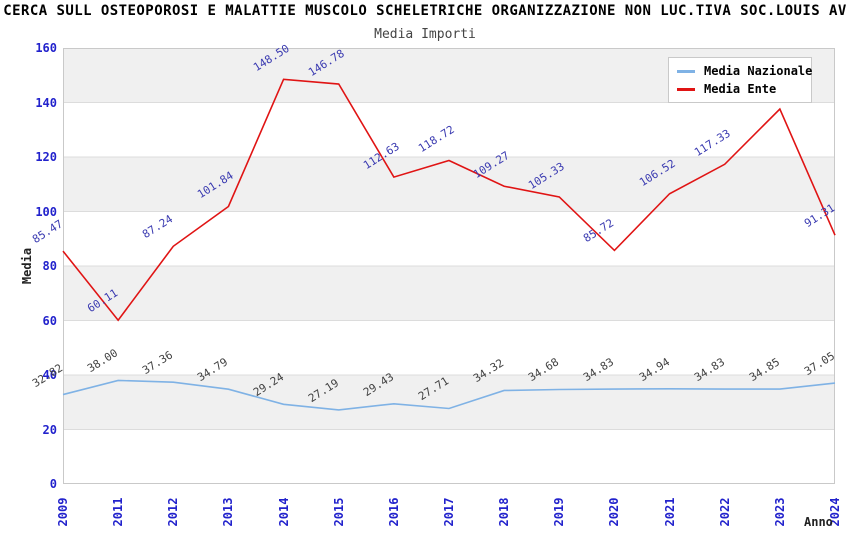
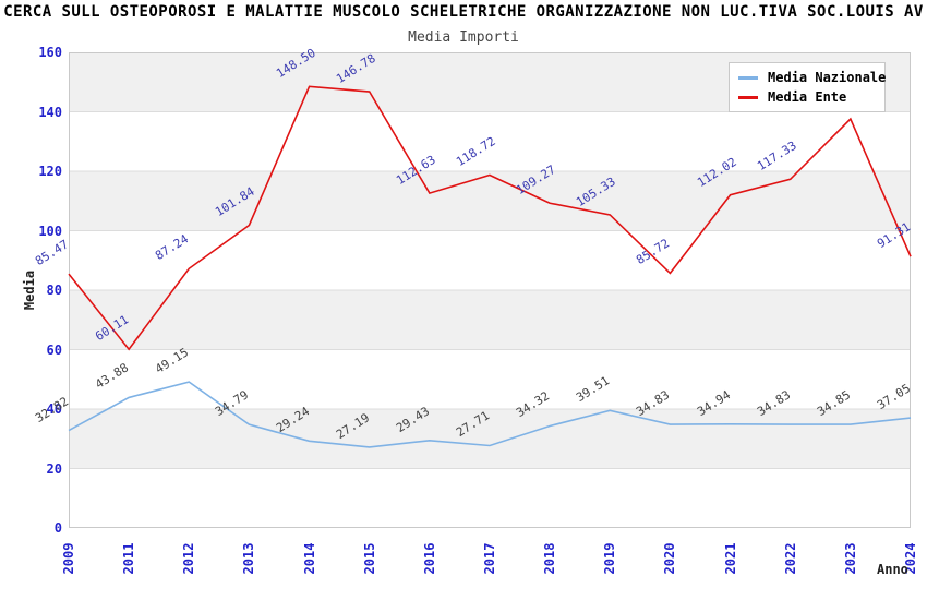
Media Nazionale/2011: 38.00 -> 43.88
Media Nazionale/2012: 37.36 -> 49.15
Media Nazionale/2019: 34.68 -> 39.51
Media Ente/2021: 106.52 -> 112.02
